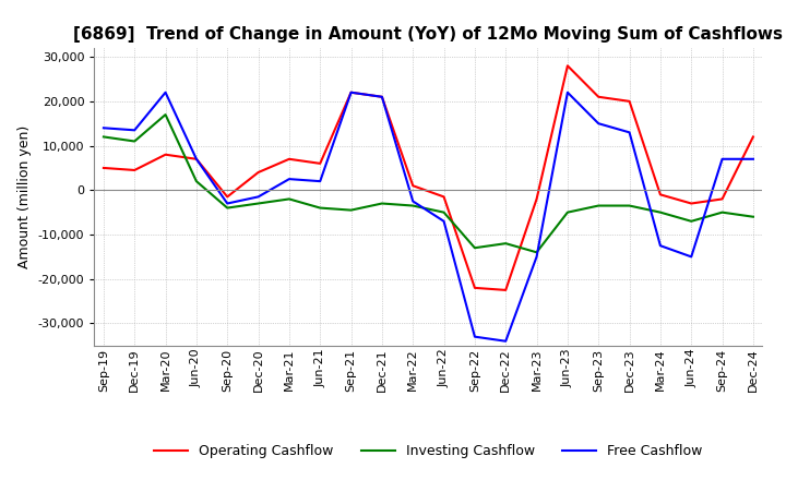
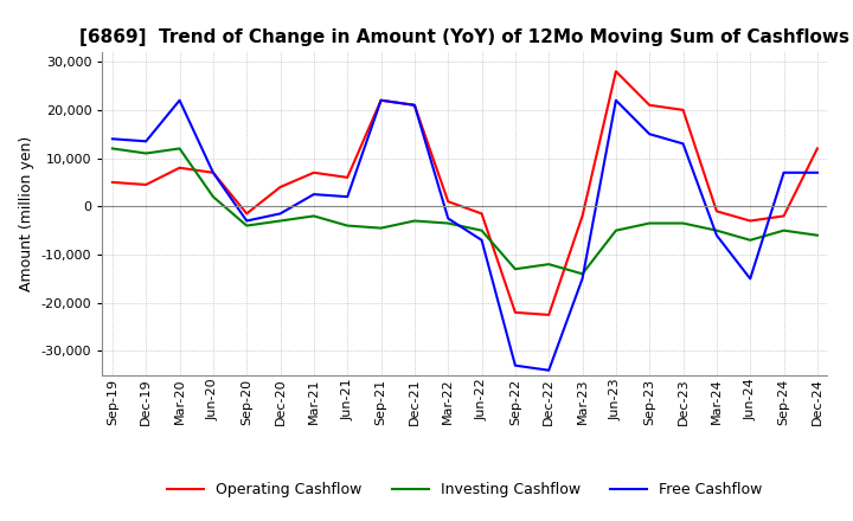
Investing Cashflow/Mar-20: 17,000 -> 12,000
Free Cashflow/Mar-24: -12,500 -> -6,000
